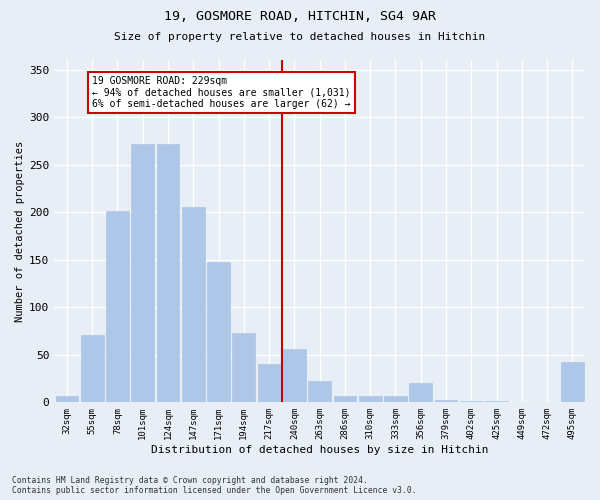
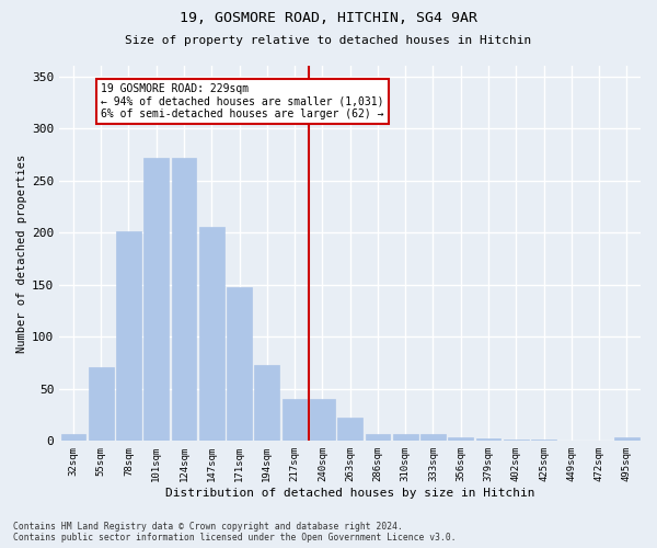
240sqm: 56 -> 40
356sqm: 20 -> 4
495sqm: 42 -> 3
